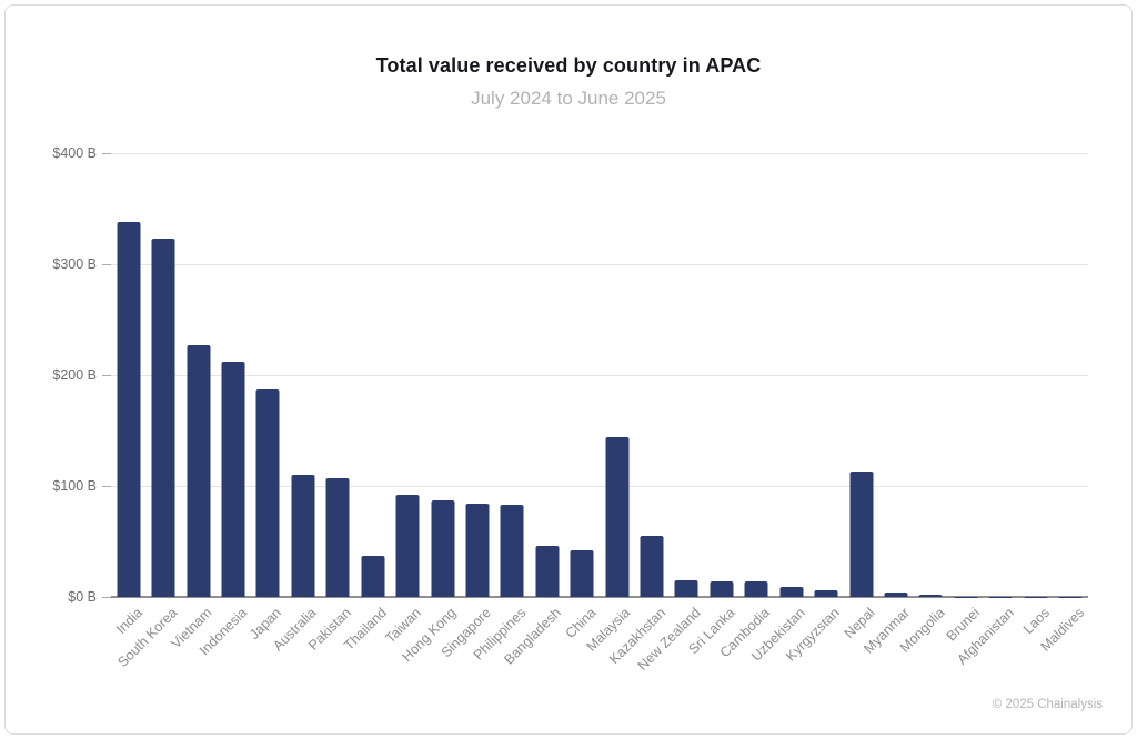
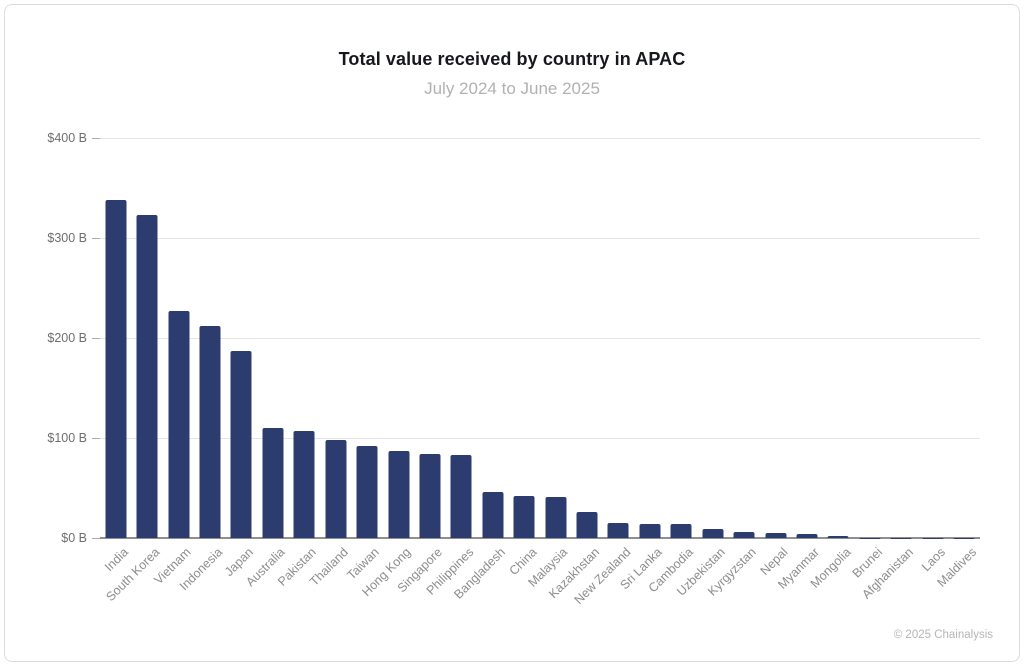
Thailand: $37B -> $98B
Malaysia: $144B -> $41B
Kazakhstan: $55B -> $26B
Nepal: $113B -> $6B
